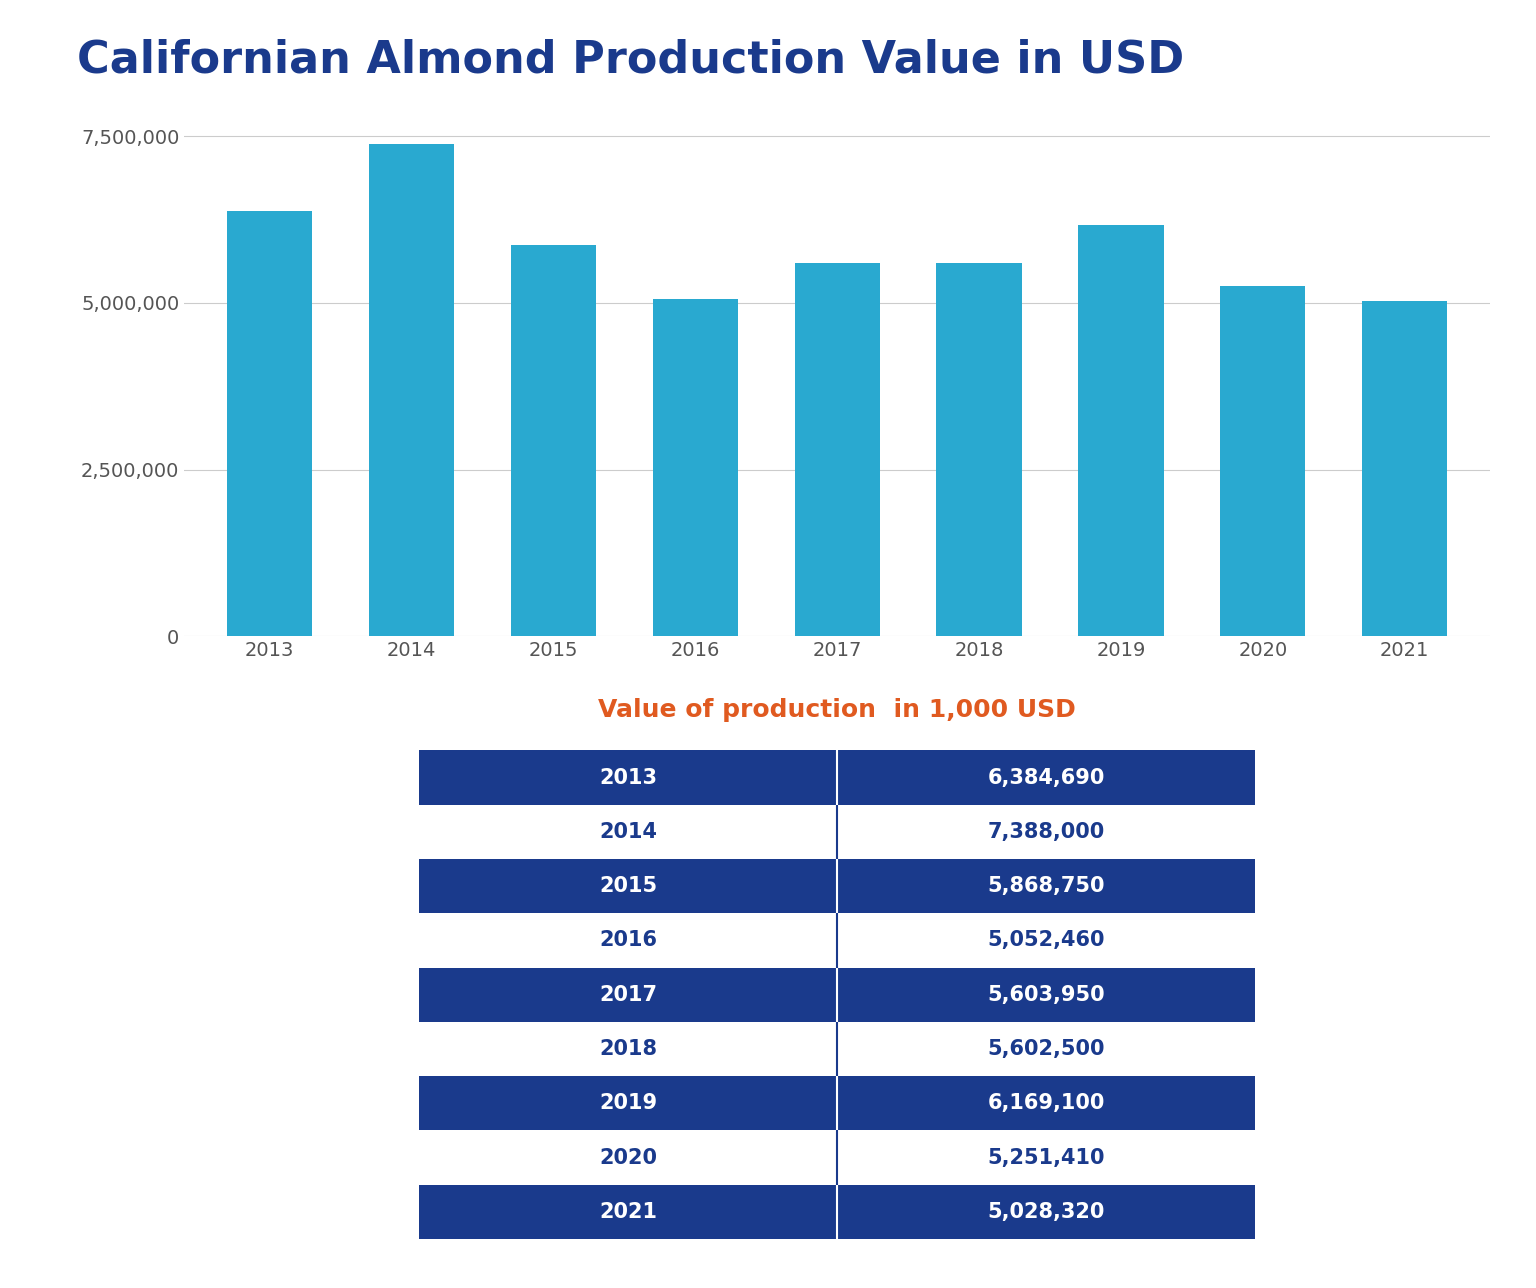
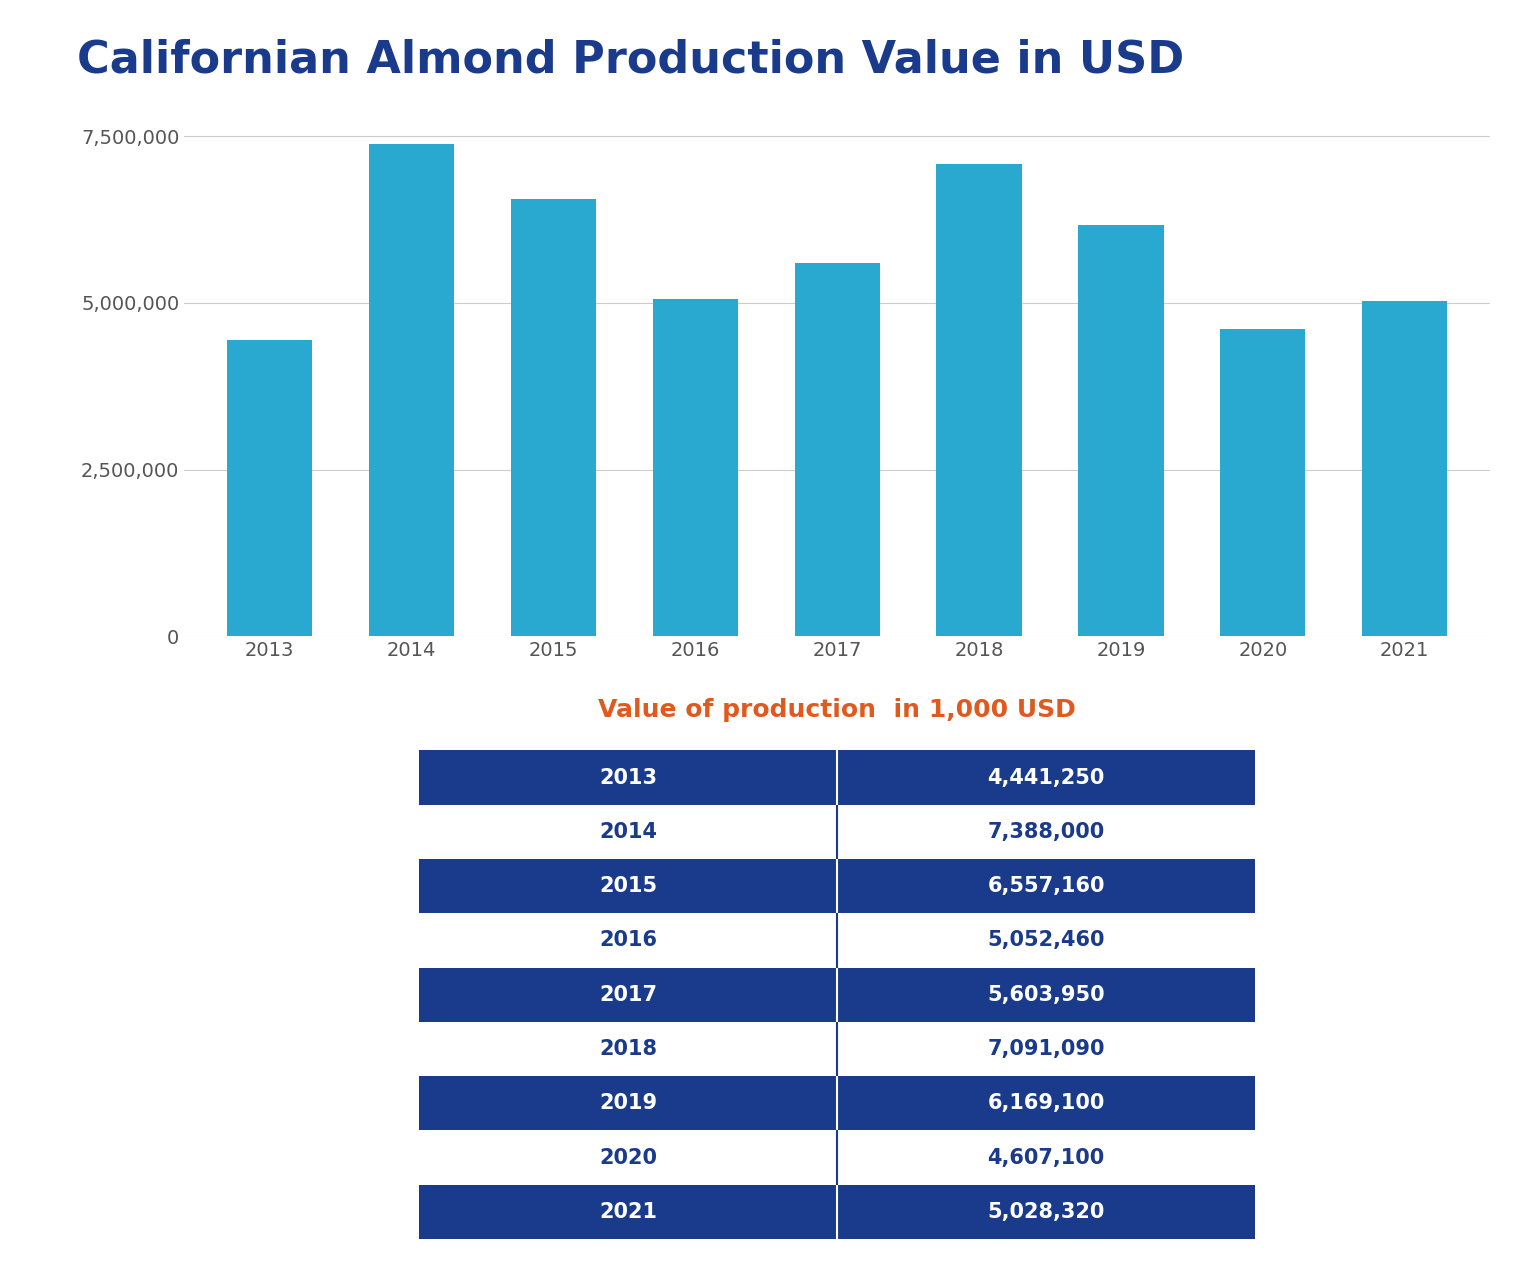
2013: 6,384,690 -> 4,441,250
2015: 5,868,750 -> 6,557,160
2018: 5,602,500 -> 7,091,090
2020: 5,251,410 -> 4,607,100
